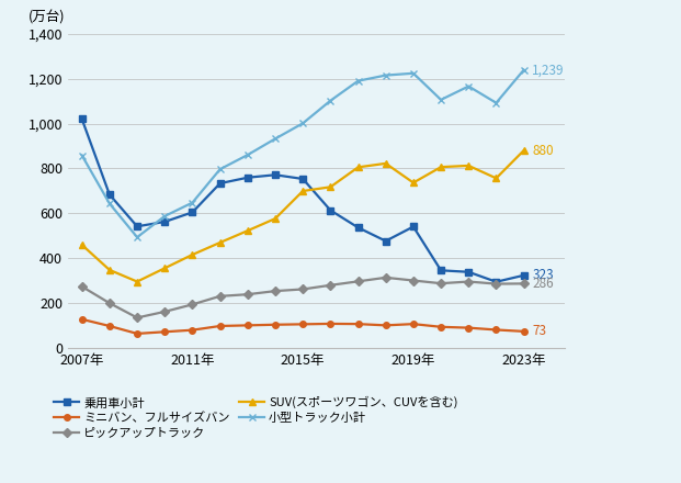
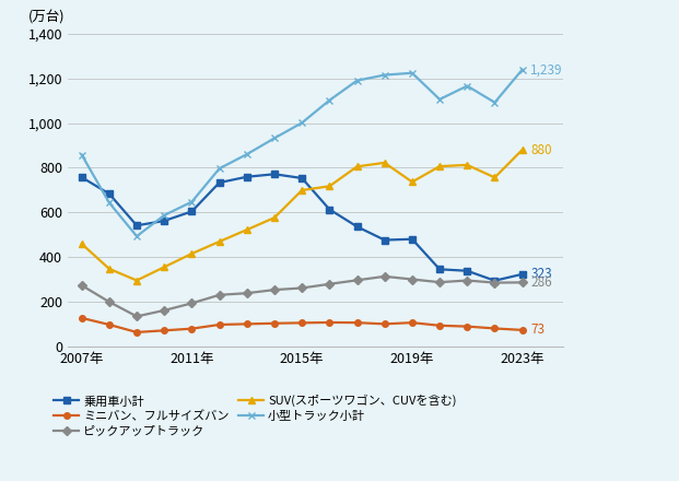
乗用車小計/2007年: 1,020 -> 757
乗用車小計/2019年: 540 -> 480
